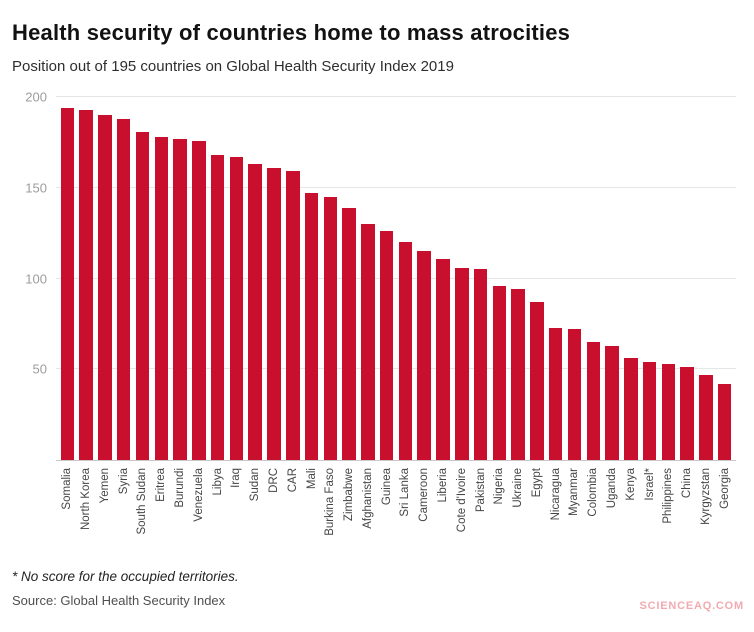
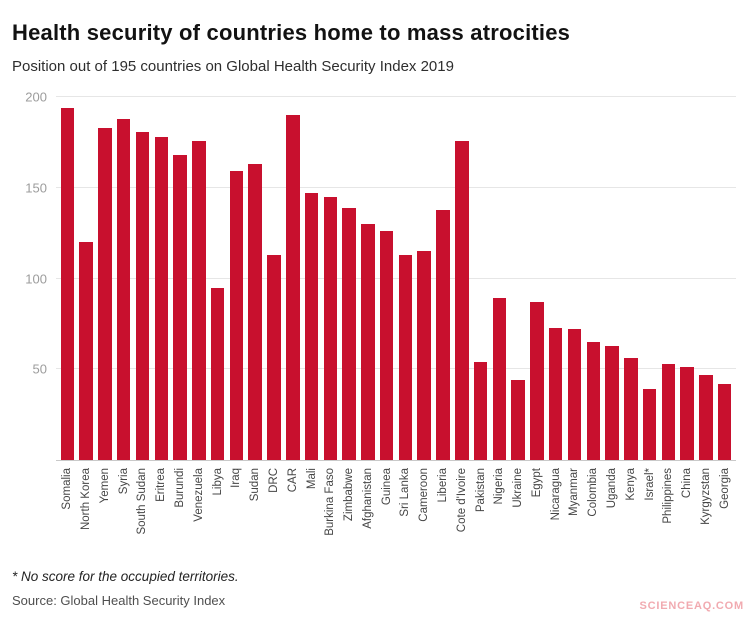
North Korea: 193 -> 120
Yemen: 190 -> 183
Burundi: 177 -> 168
Libya: 168 -> 95
Iraq: 167 -> 159
DRC: 161 -> 113
CAR: 159 -> 190
Sri Lanka: 120 -> 113
Liberia: 111 -> 138
Cote d'Ivoire: 106 -> 176
Pakistan: 105 -> 54
Nigeria: 96 -> 89
Ukraine: 94 -> 44
Israel*: 54 -> 39
